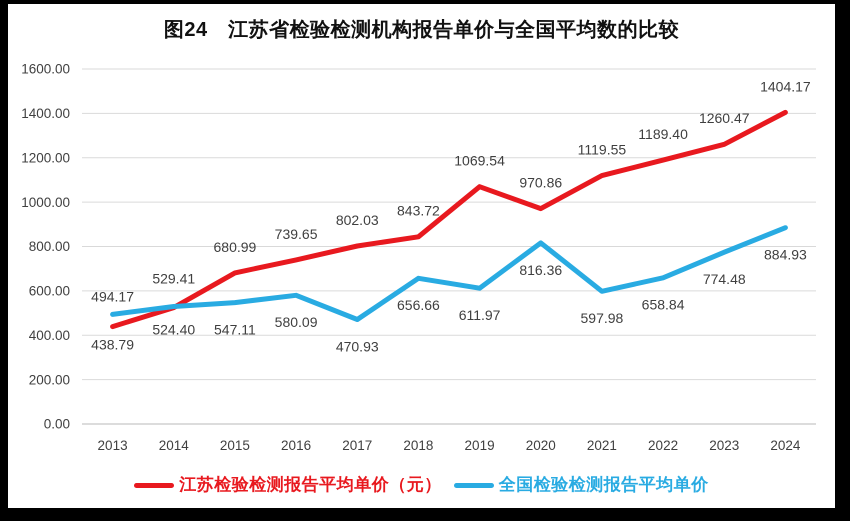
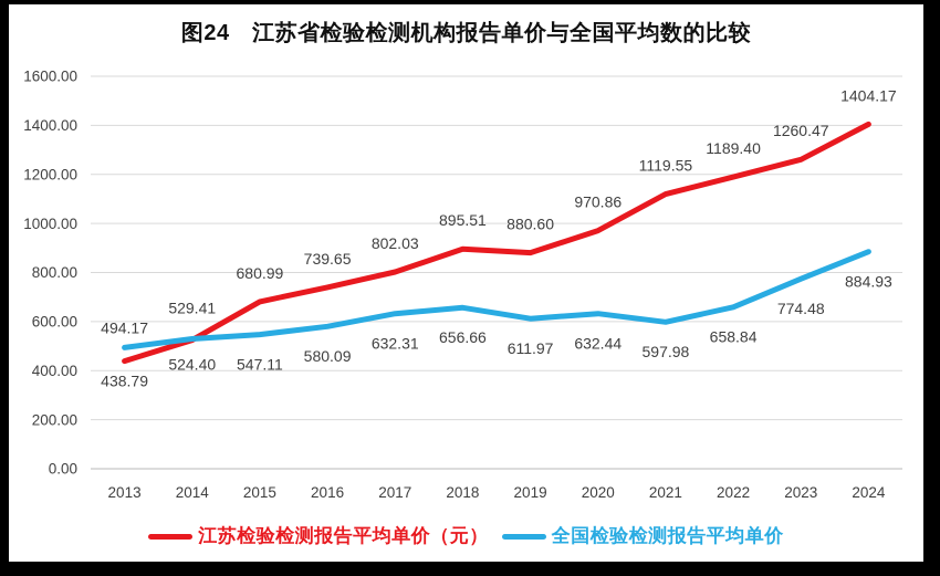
全国检验检测报告平均单价/2017: 470.93 -> 632.31
江苏检验检测报告平均单价（元）/2018: 843.72 -> 895.51
江苏检验检测报告平均单价（元）/2019: 1069.54 -> 880.60
全国检验检测报告平均单价/2020: 816.36 -> 632.44
